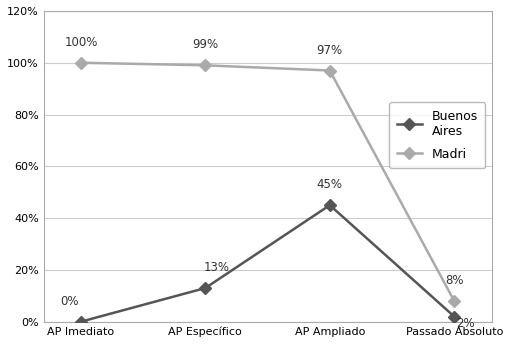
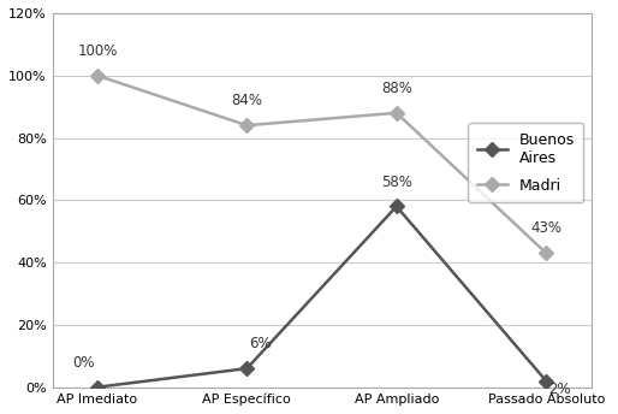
Buenos Aires/AP Específico: 13% -> 6%
Madri/AP Específico: 99% -> 84%
Buenos Aires/AP Ampliado: 45% -> 58%
Madri/AP Ampliado: 97% -> 88%
Madri/Passado Absoluto: 8% -> 43%
